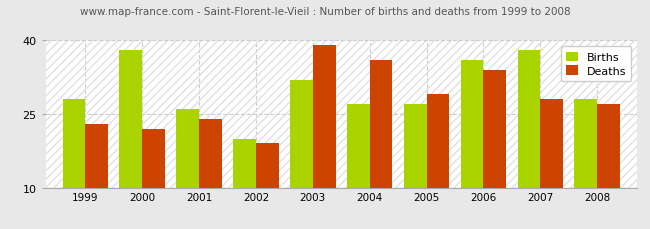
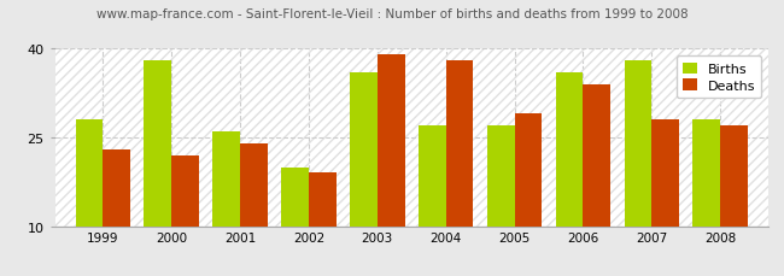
Births/2003: 32 -> 36
Deaths/2004: 36 -> 38
